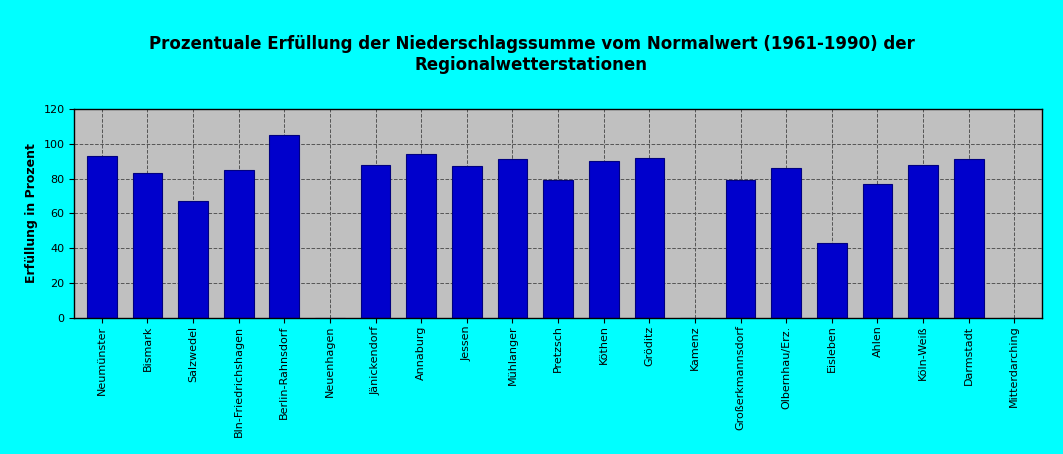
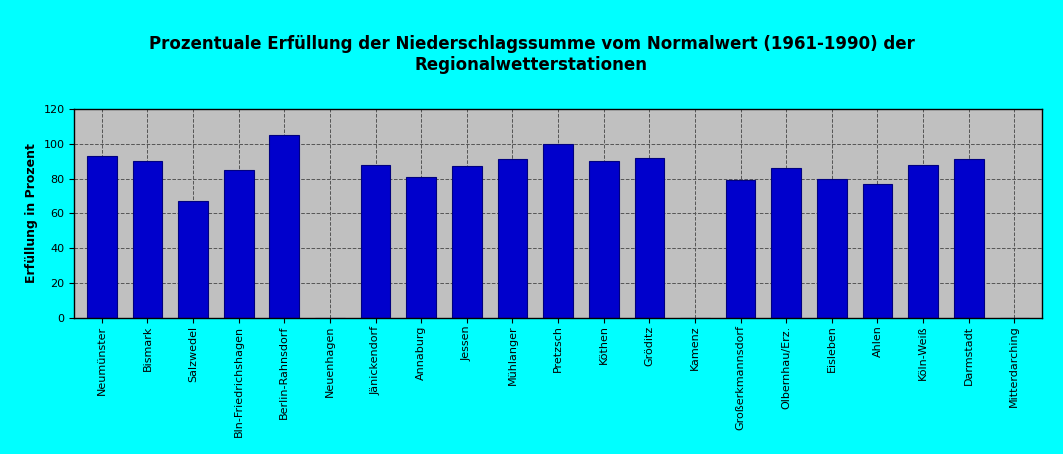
Bismark: 83 -> 90
Annaburg: 94 -> 81
Pretzsch: 79 -> 100
Eisleben: 43 -> 80
